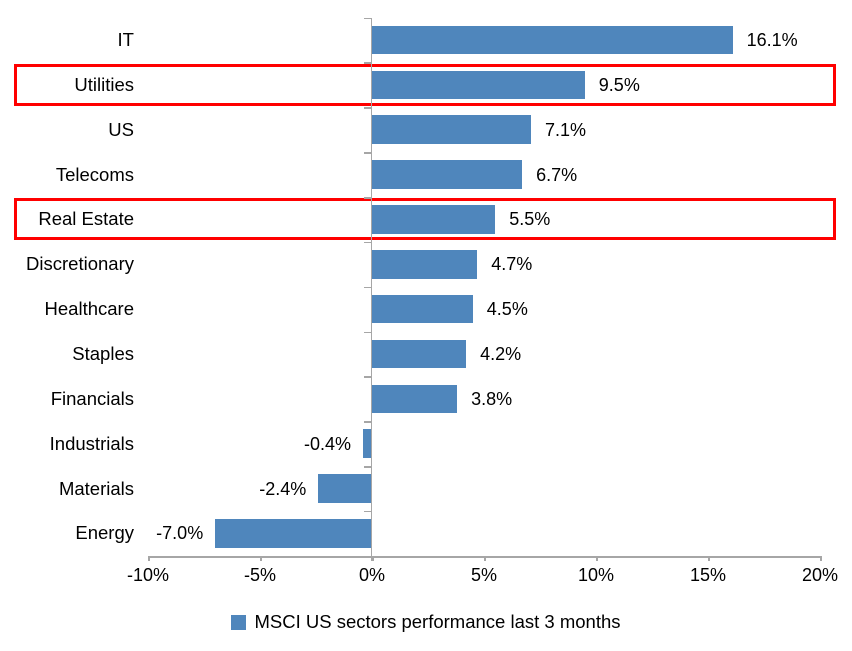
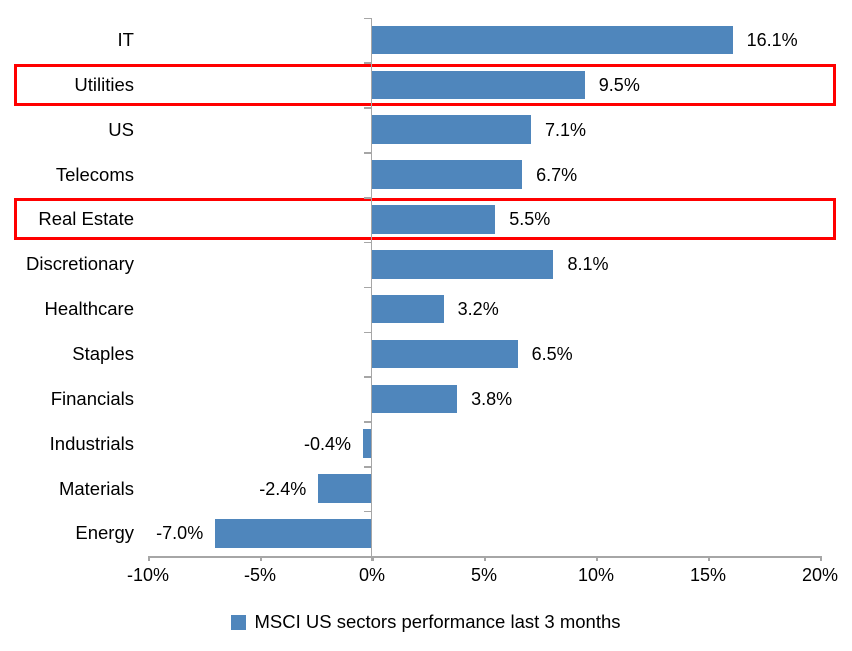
Discretionary: 4.7% -> 8.1%
Healthcare: 4.5% -> 3.2%
Staples: 4.2% -> 6.5%
